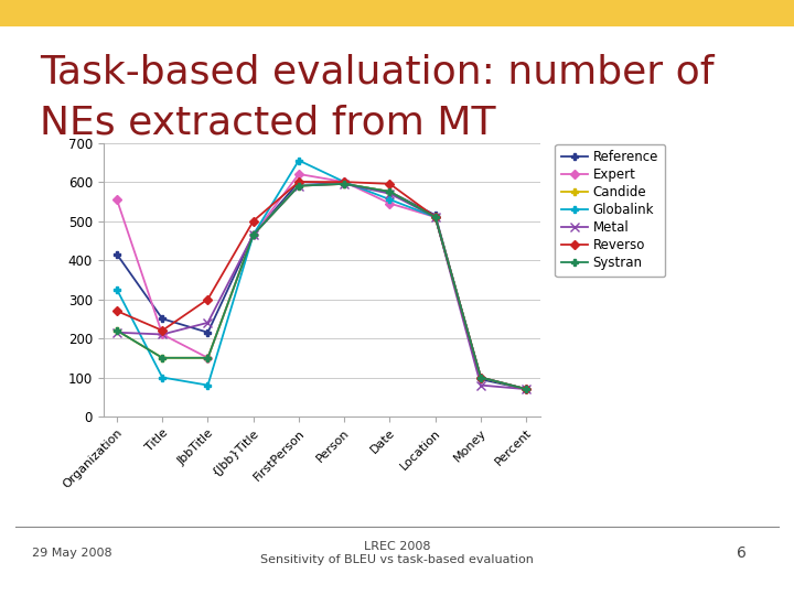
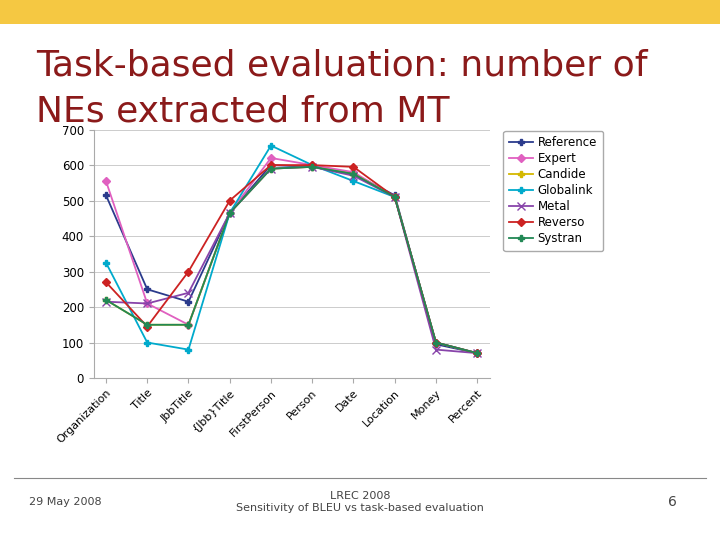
Reference/Organization: 415 -> 515
Reverso/Title: 220 -> 145
Expert/Date: 545 -> 580
